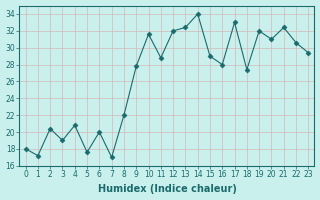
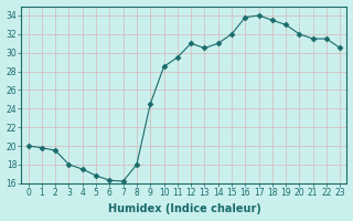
0: 18.0 -> 20.0
1: 17.2 -> 19.8
2: 20.4 -> 19.5
3: 19.0 -> 18.0
4: 20.8 -> 17.5
5: 17.6 -> 16.8
6: 20.0 -> 16.3
7: 17.0 -> 16.2
8: 22.0 -> 18.0
9: 27.8 -> 24.5
10: 31.6 -> 28.5
11: 28.8 -> 29.5
12: 32.0 -> 31.0
13: 32.4 -> 30.5
14: 34.0 -> 31.0
15: 29.0 -> 32.0
16: 28.0 -> 33.8
17: 33.0 -> 34.0
18: 27.4 -> 33.5
19: 32.0 -> 33.0
20: 31.0 -> 32.0
21: 32.4 -> 31.5
22: 30.6 -> 31.5
23: 29.4 -> 30.5
